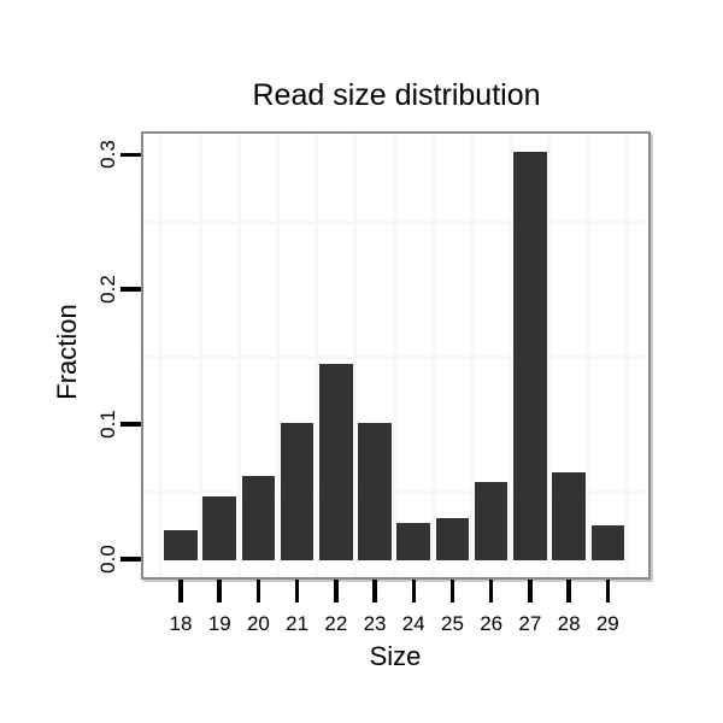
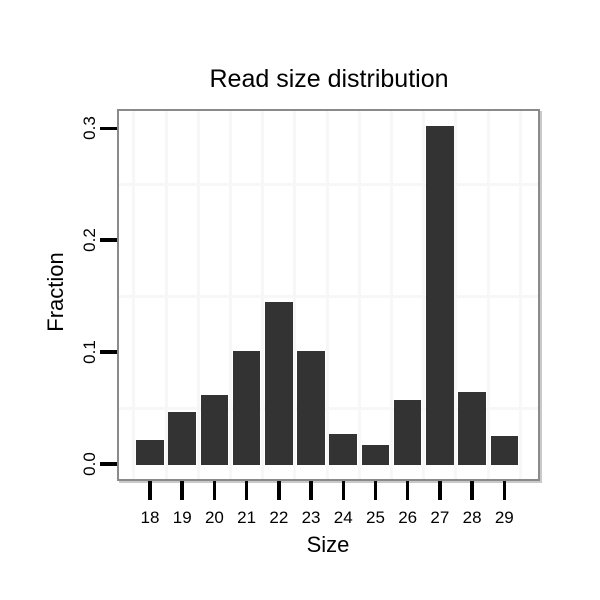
25: 0.031 -> 0.018
